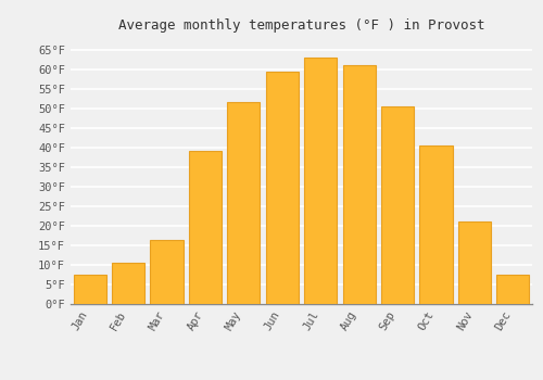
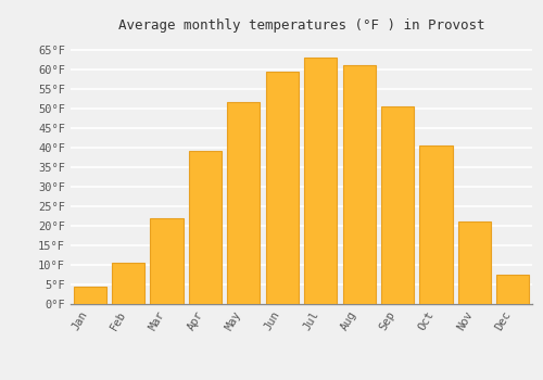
Jan: 7.5°F -> 4.5°F
Mar: 16.5°F -> 22.0°F
